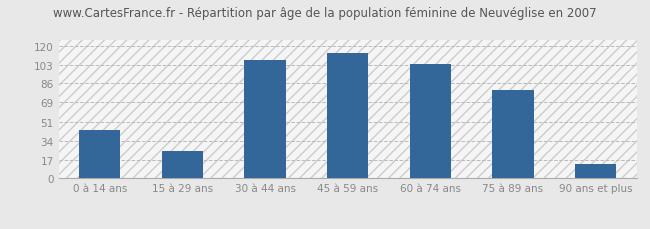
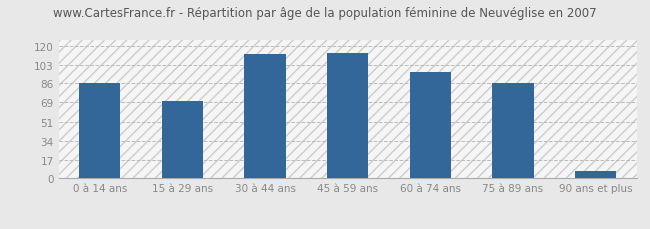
0 à 14 ans: 44 -> 86
15 à 29 ans: 25 -> 70
30 à 44 ans: 107 -> 113
60 à 74 ans: 104 -> 96
75 à 89 ans: 80 -> 86
90 ans et plus: 13 -> 7
